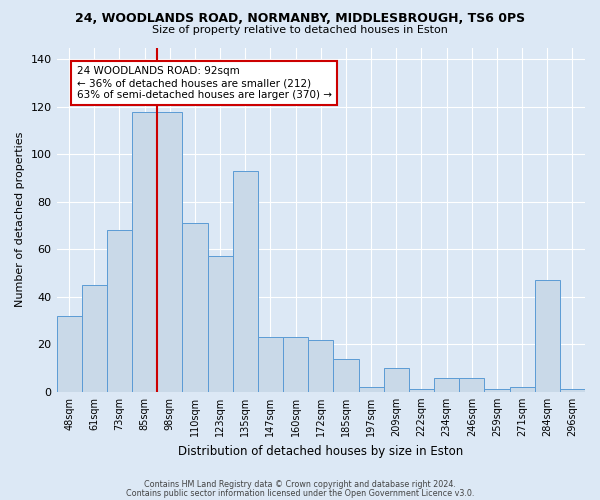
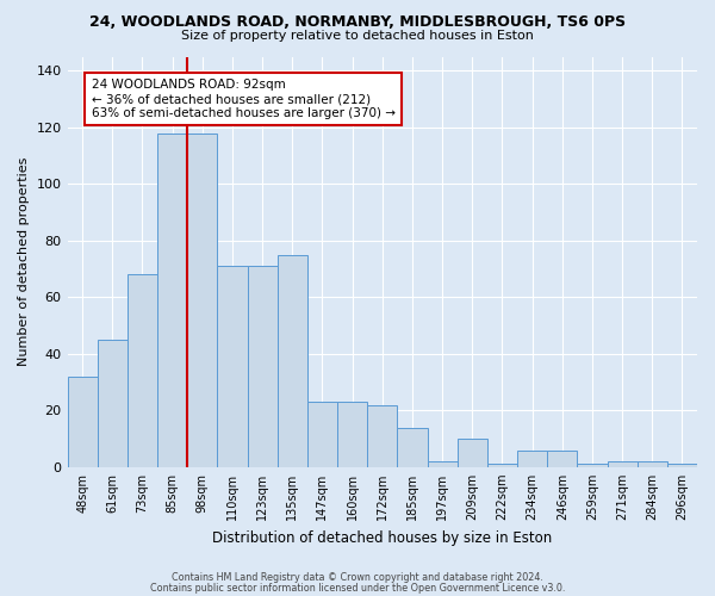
123sqm: 57 -> 71
135sqm: 93 -> 75
284sqm: 47 -> 2
